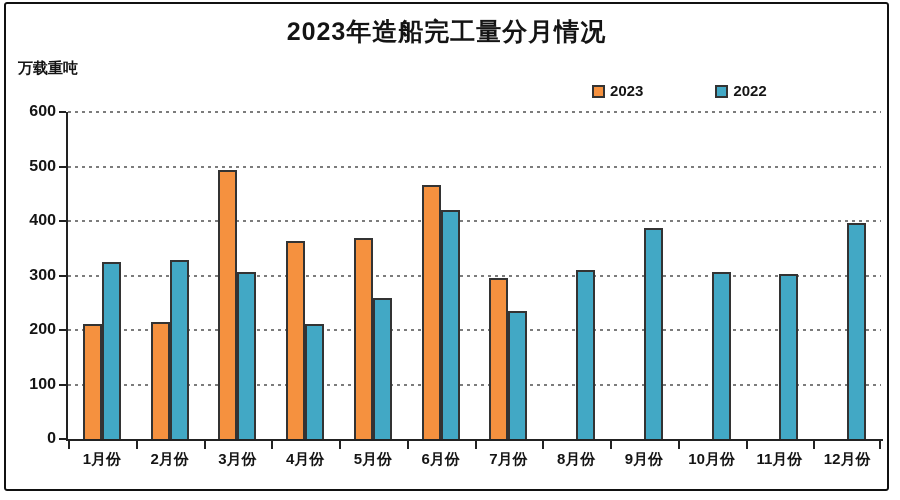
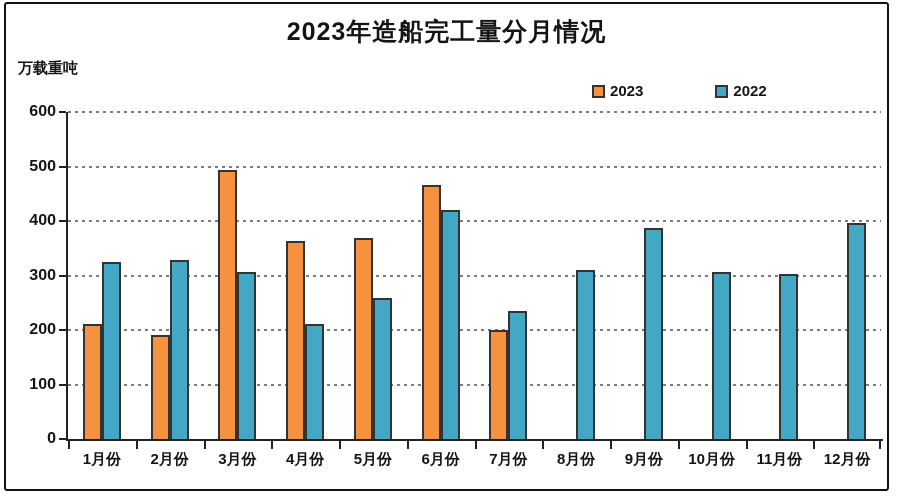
2023/2月份: 210 -> 190
2023/7月份: 300 -> 200
